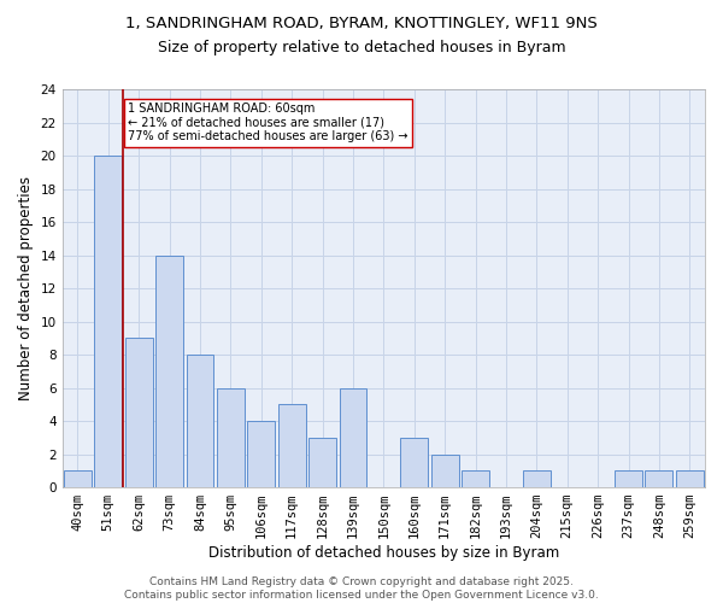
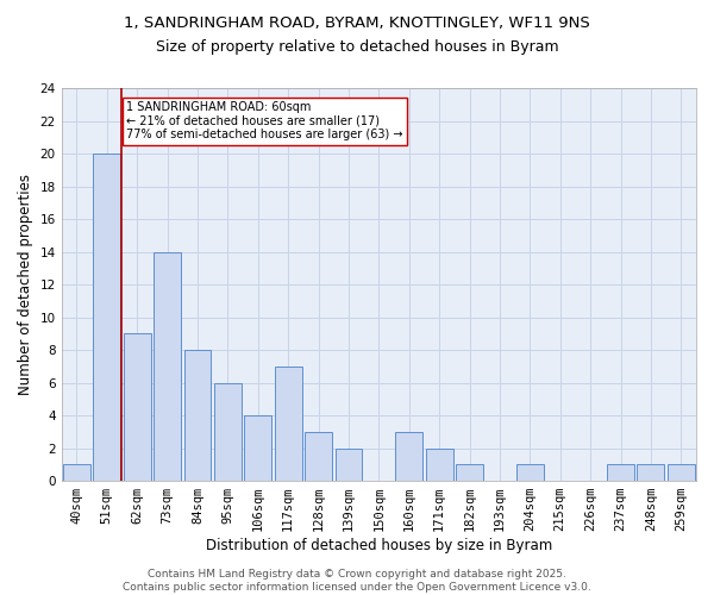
117sqm: 5 -> 7
139sqm: 6 -> 2
